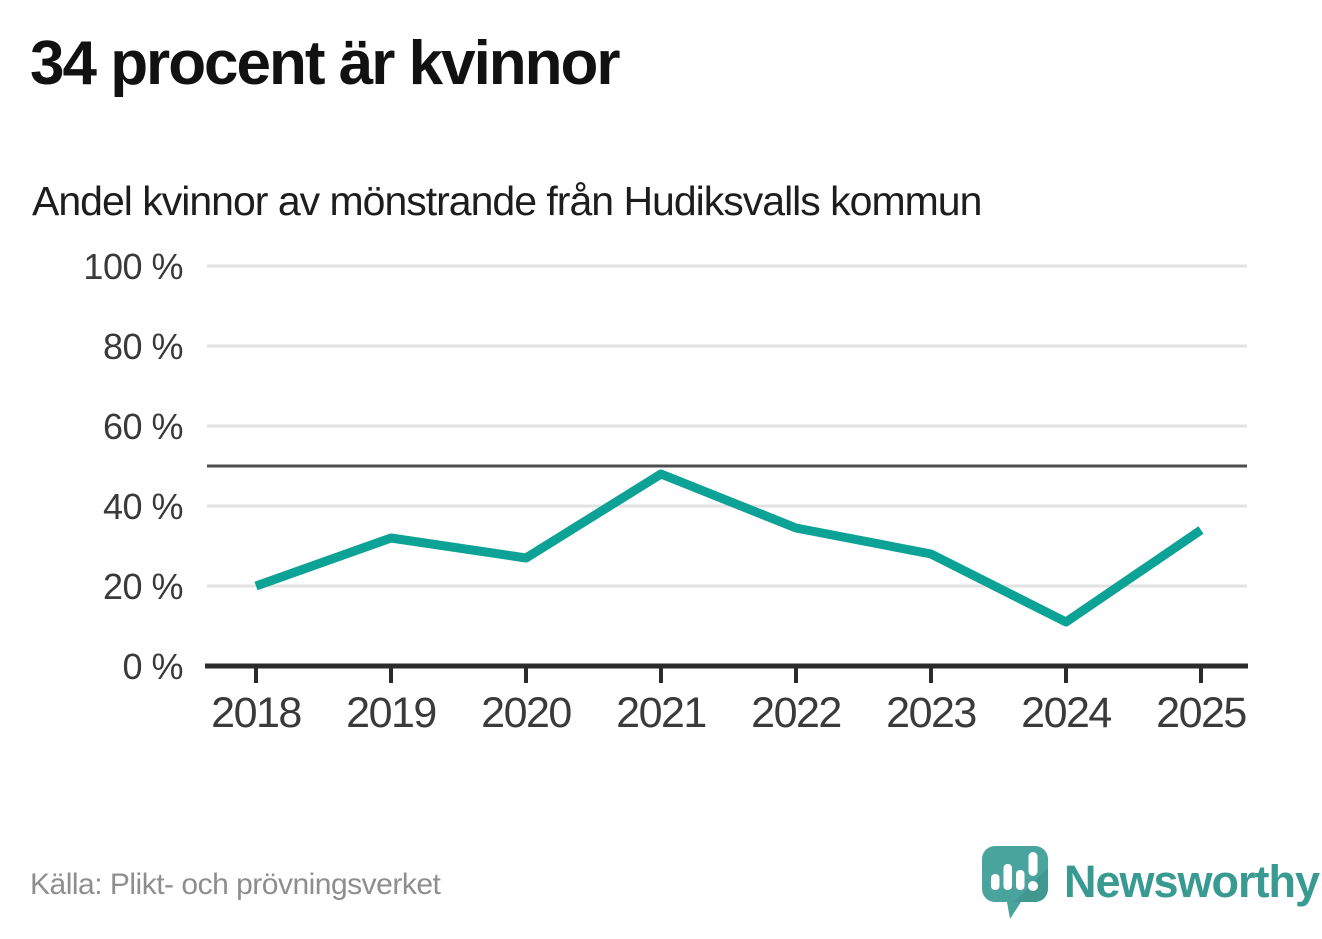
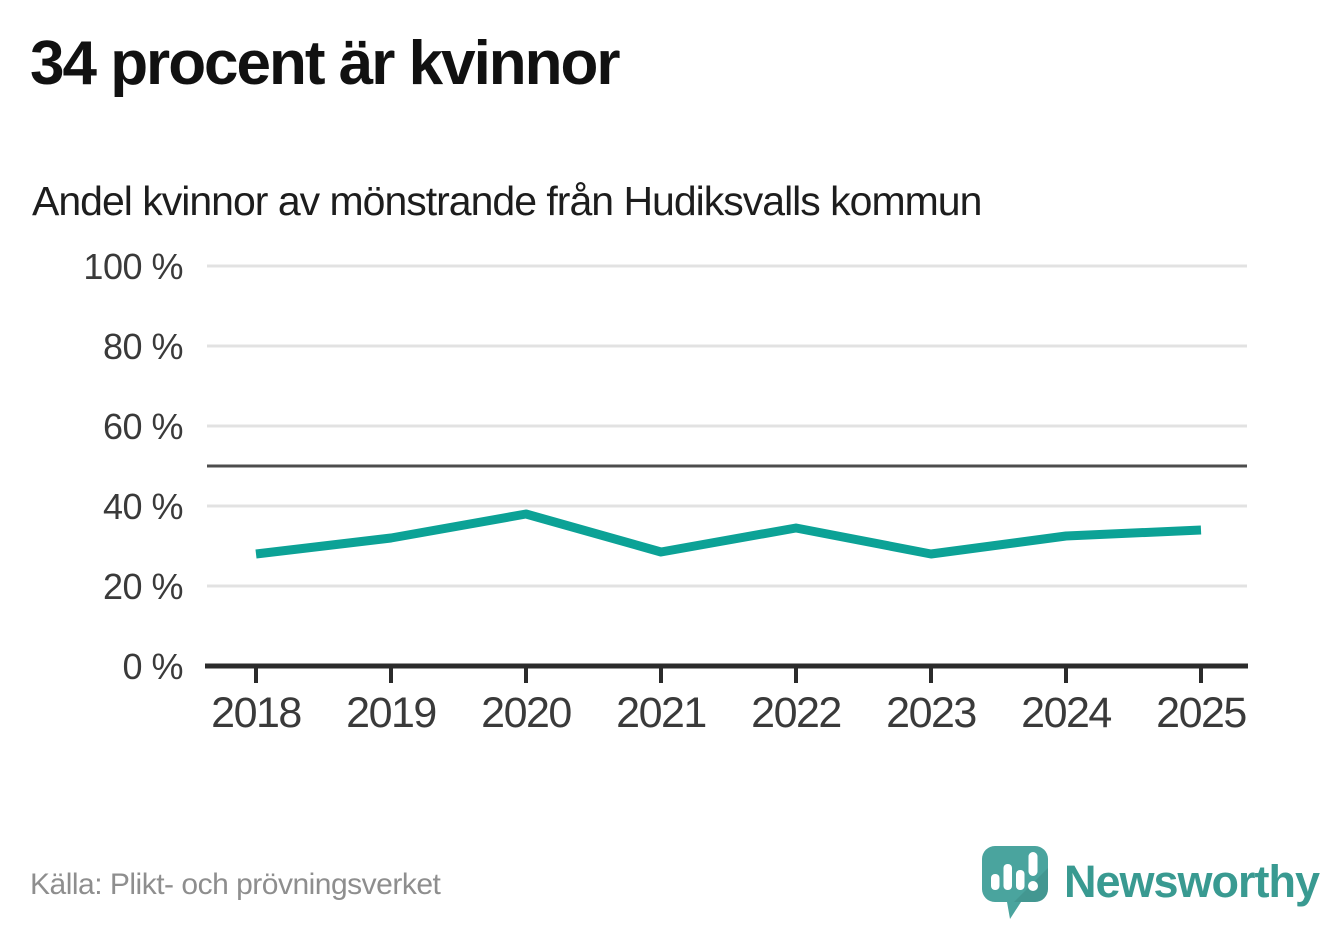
2018: 20% -> 28%
2020: 27% -> 38%
2021: 48% -> 28%
2024: 11% -> 32%
